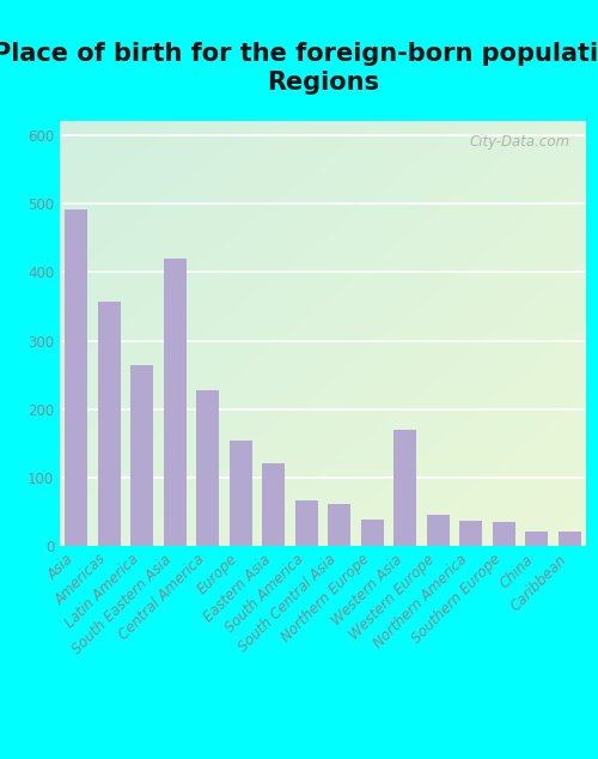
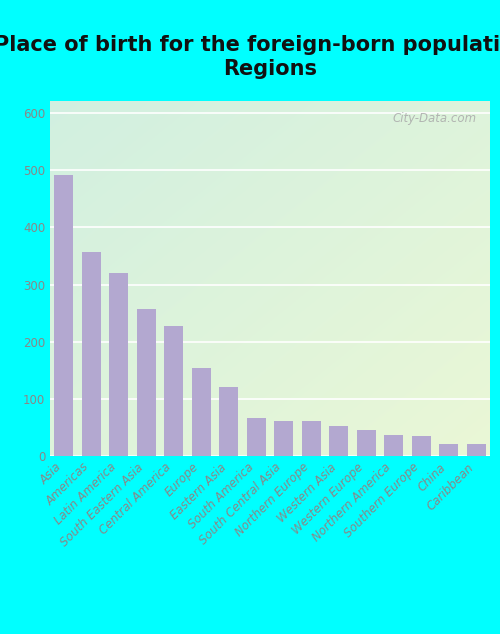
Latin America: 264 -> 320
South Eastern Asia: 420 -> 258
Northern Europe: 40 -> 62
Western Asia: 170 -> 54
